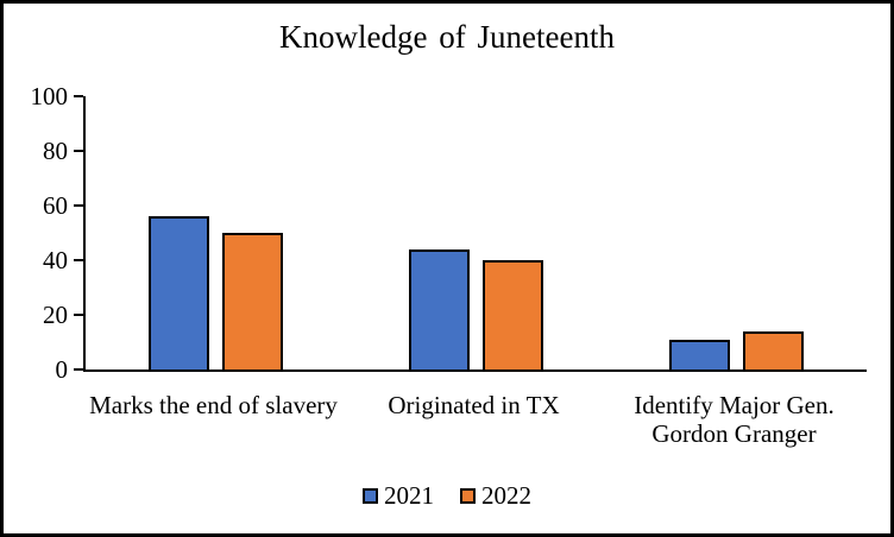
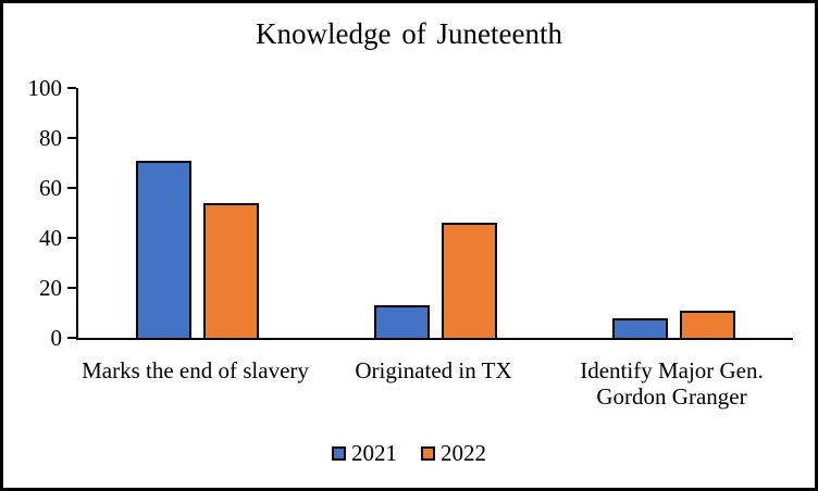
2021/Marks the end of slavery: 56 -> 71
2022/Marks the end of slavery: 50 -> 54
2021/Originated in TX: 44 -> 13
2022/Originated in TX: 40 -> 46
2021/Identify Major Gen. Gordon Granger: 11 -> 8
2022/Identify Major Gen. Gordon Granger: 14 -> 11
